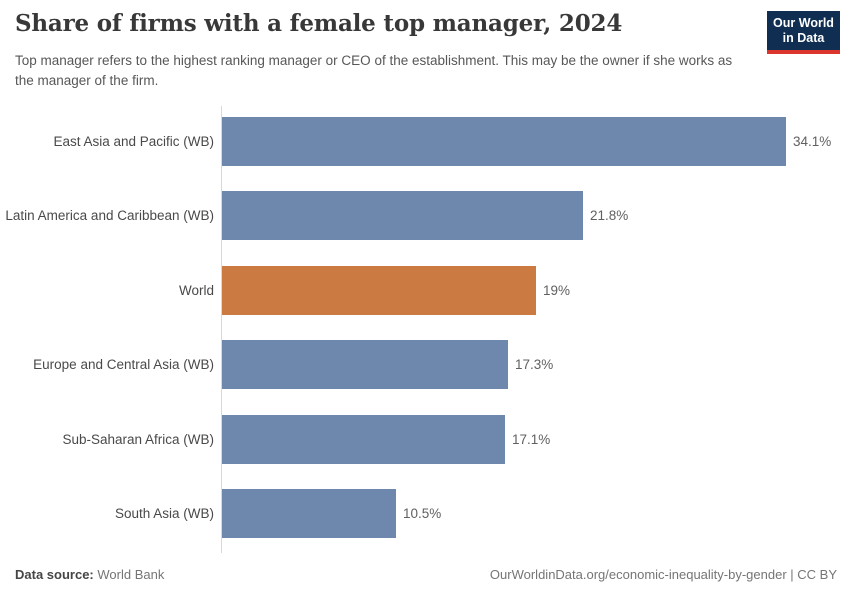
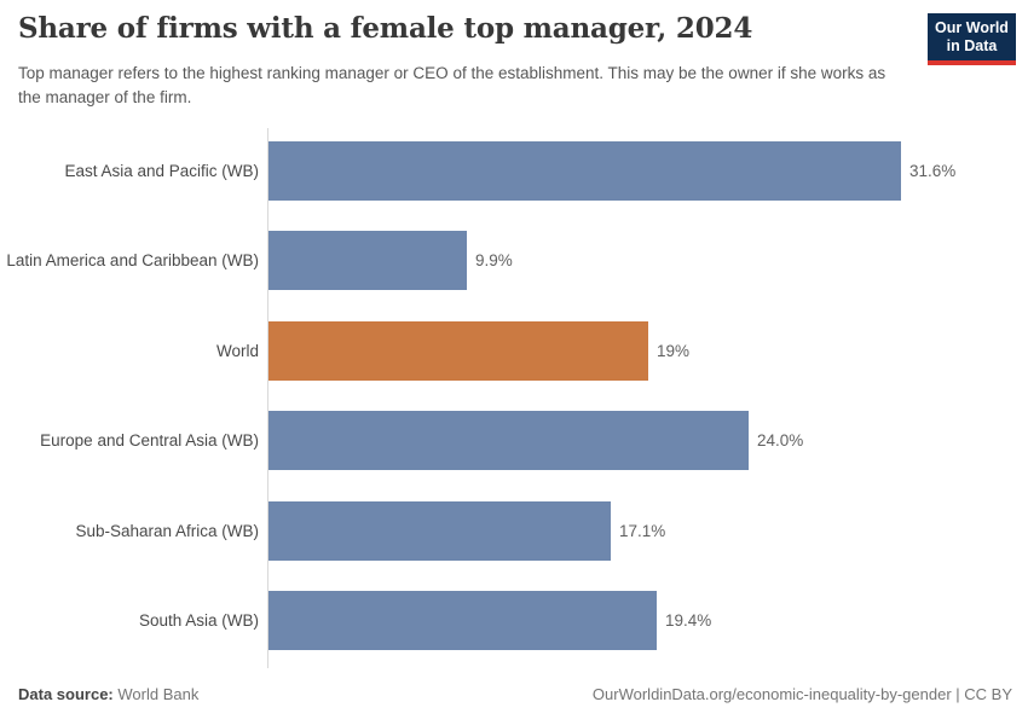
East Asia and Pacific (WB): 34.1% -> 31.6%
Latin America and Caribbean (WB): 21.8% -> 9.9%
Europe and Central Asia (WB): 17.3% -> 24.0%
South Asia (WB): 10.5% -> 19.4%
